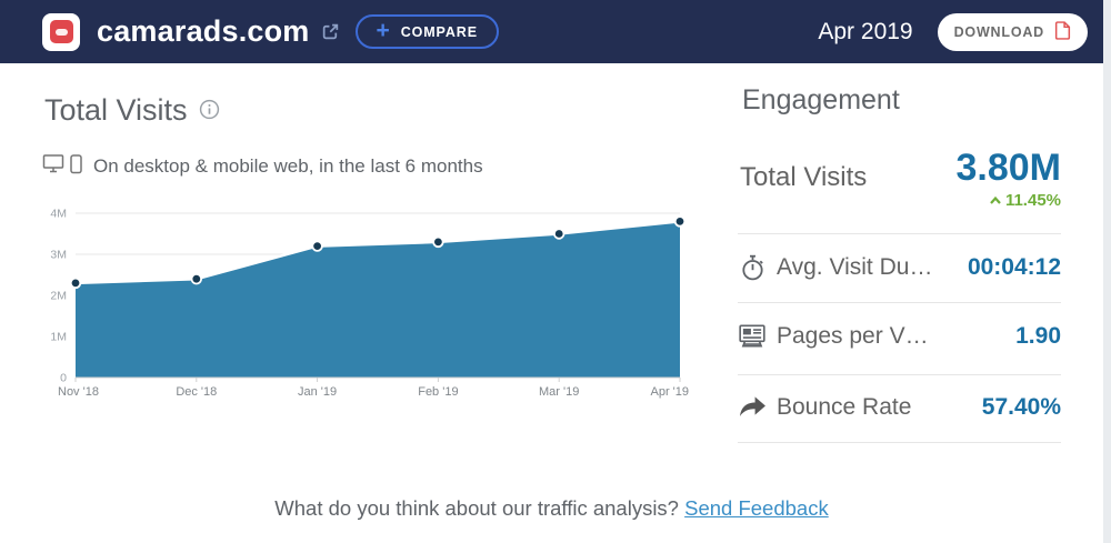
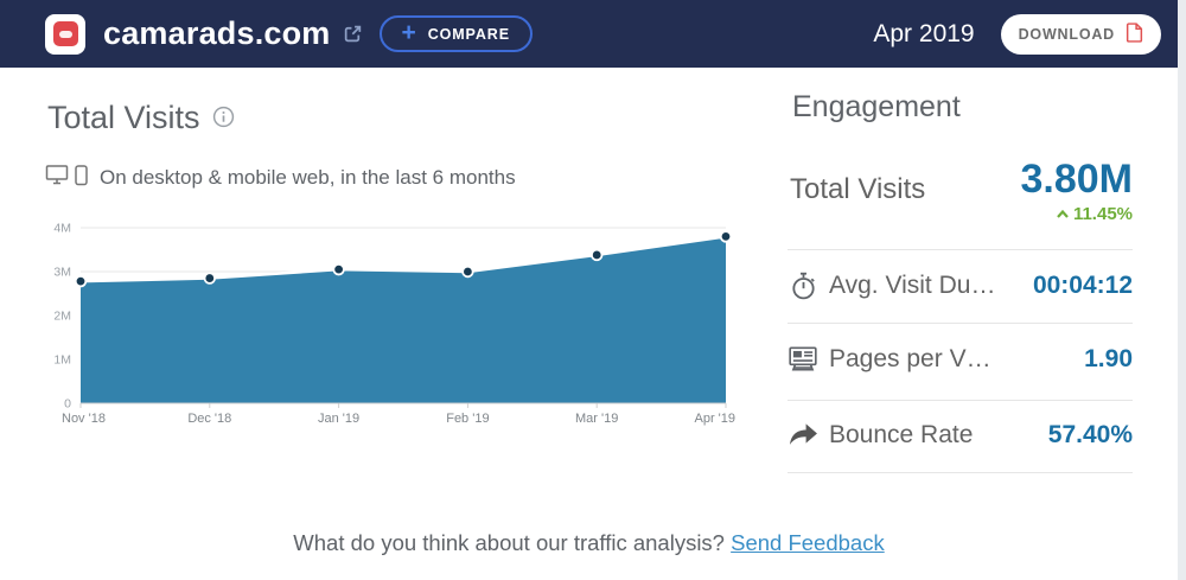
Nov '18: 2.3M -> 2.8M
Dec '18: 2.4M -> 2.9M
Jan '19: 3.2M -> 3.0M
Feb '19: 3.3M -> 3.0M
Mar '19: 3.5M -> 3.4M
